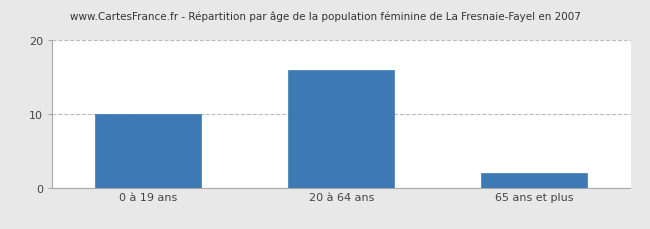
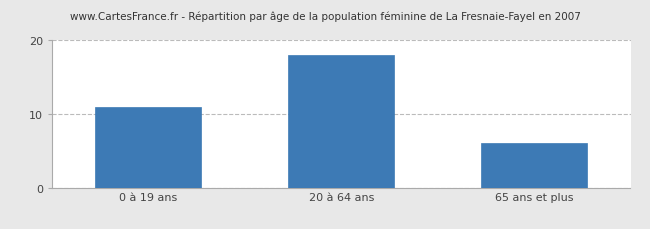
0 à 19 ans: 10 -> 11
20 à 64 ans: 16 -> 18
65 ans et plus: 2 -> 6
